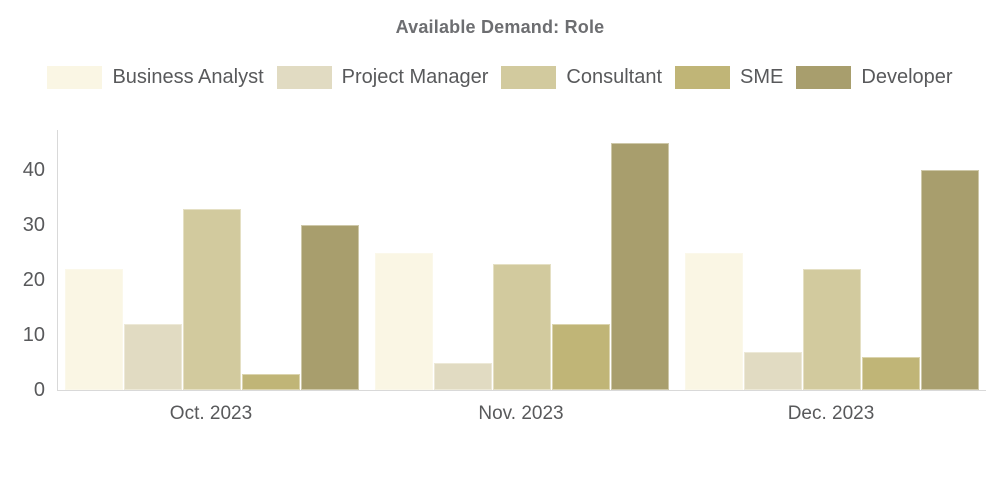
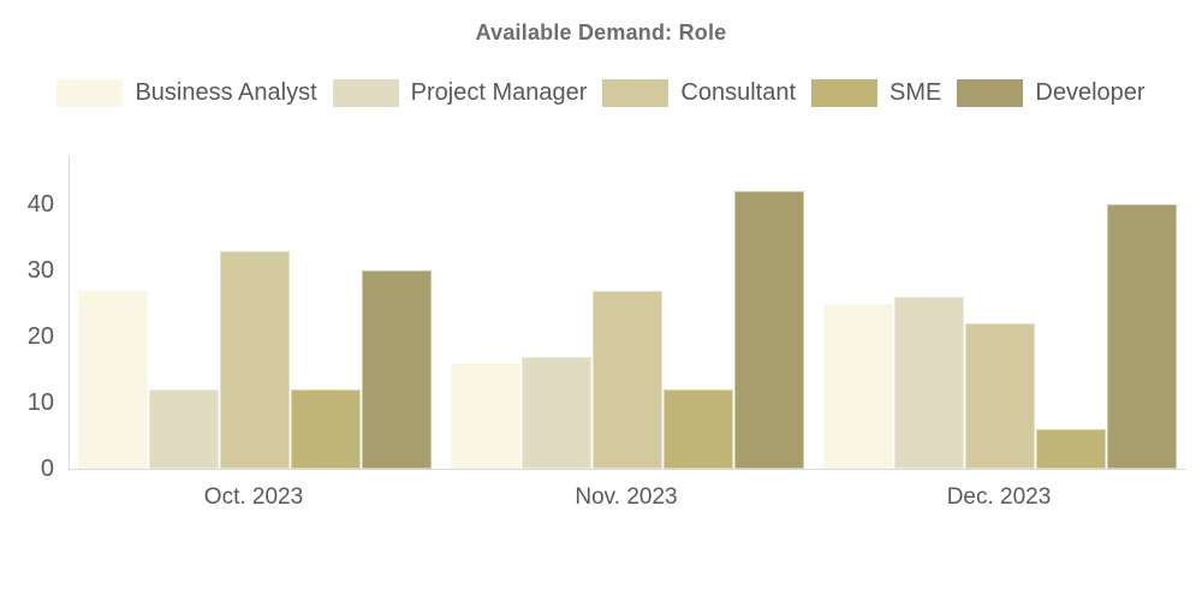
Business Analyst/Oct. 2023: 22 -> 27
SME/Oct. 2023: 3 -> 12
Business Analyst/Nov. 2023: 25 -> 16
Project Manager/Nov. 2023: 5 -> 17
Consultant/Nov. 2023: 23 -> 27
Developer/Nov. 2023: 45 -> 42
Project Manager/Dec. 2023: 7 -> 26
